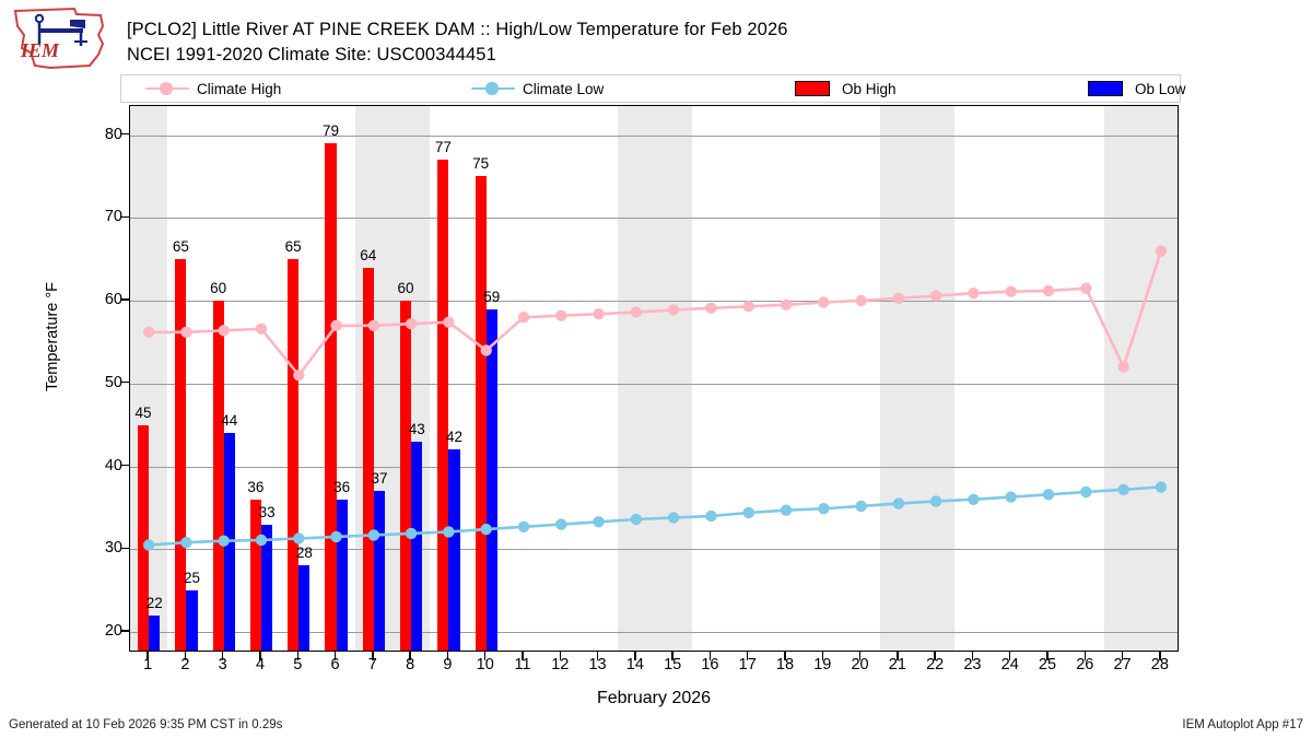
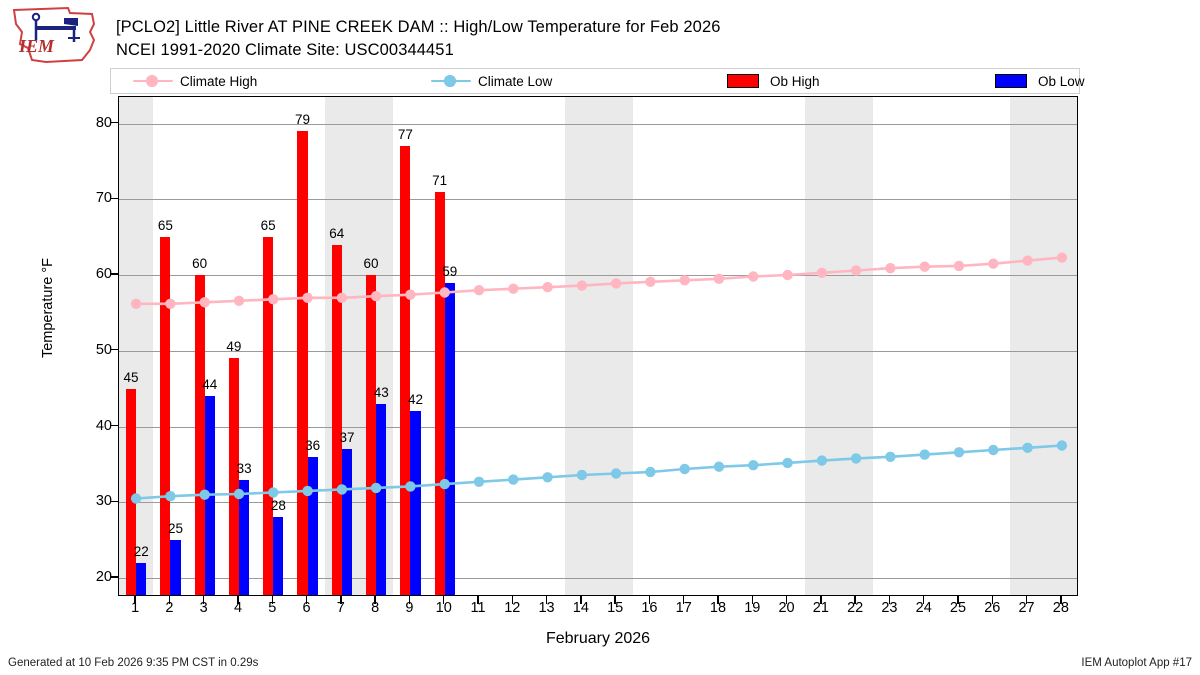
Ob High/4: 36 -> 49
Climate High/5: 51 -> 57
Ob High/10: 75 -> 71
Climate High/10: 54 -> 58
Climate High/27: 52 -> 62
Climate High/28: 66 -> 62
